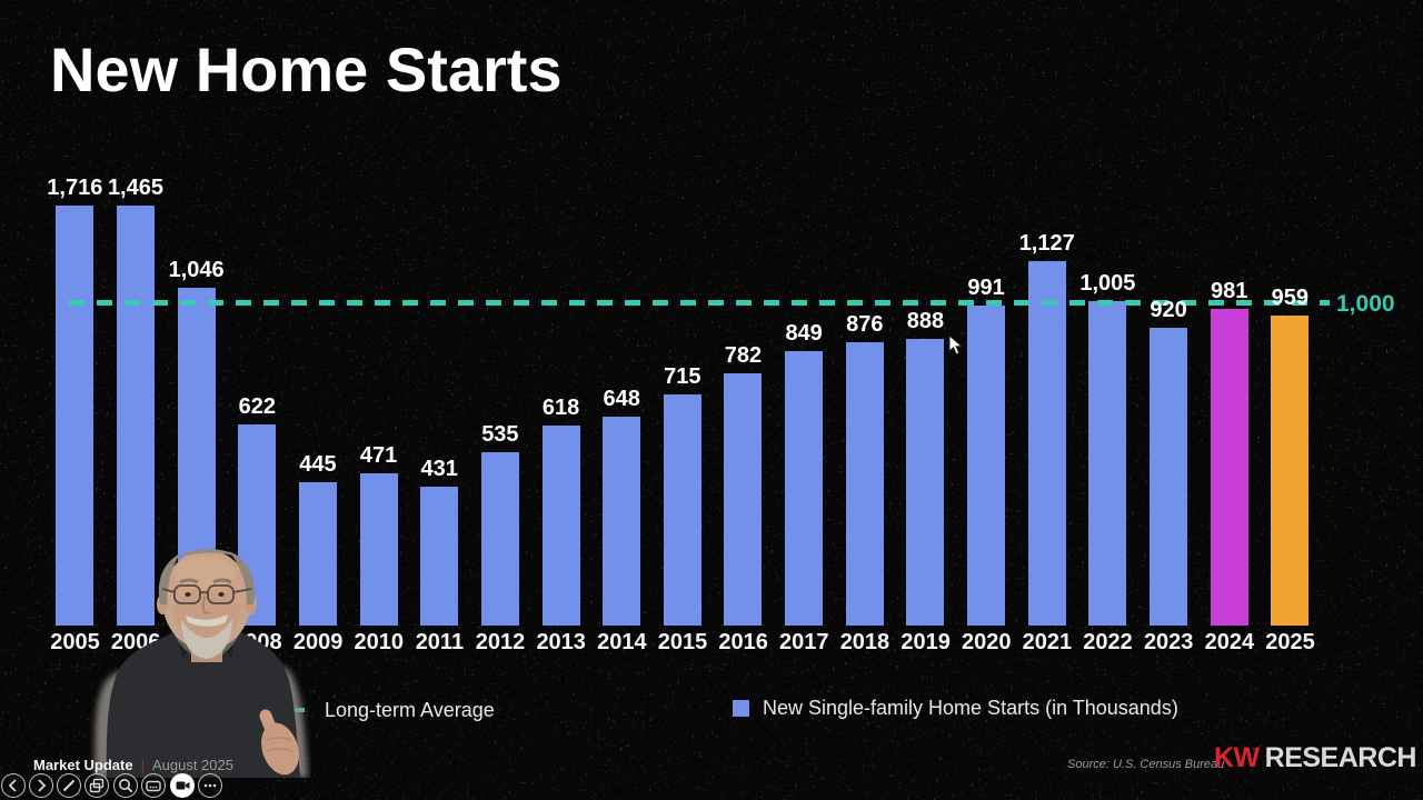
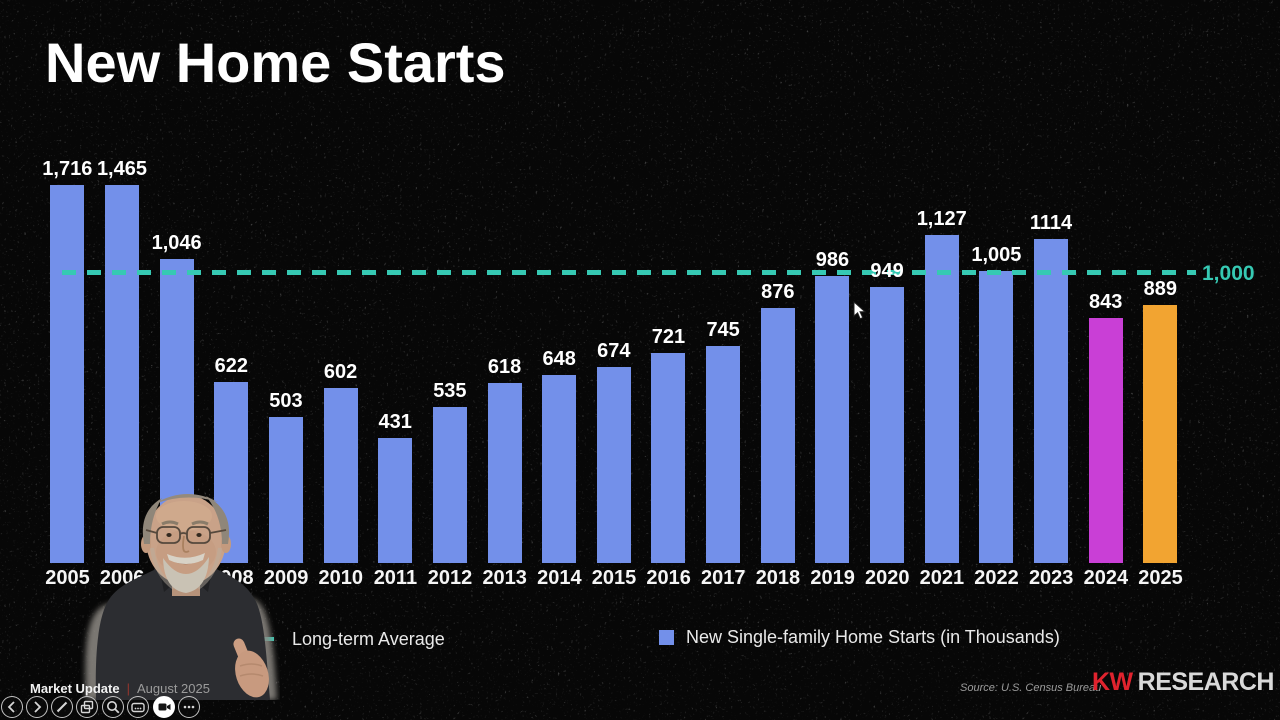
2009: 445 -> 503
2010: 471 -> 602
2015: 715 -> 674
2016: 782 -> 721
2017: 849 -> 745
2019: 888 -> 986
2020: 991 -> 949
2023: 920 -> 1114
2024: 981 -> 843
2025: 959 -> 889
